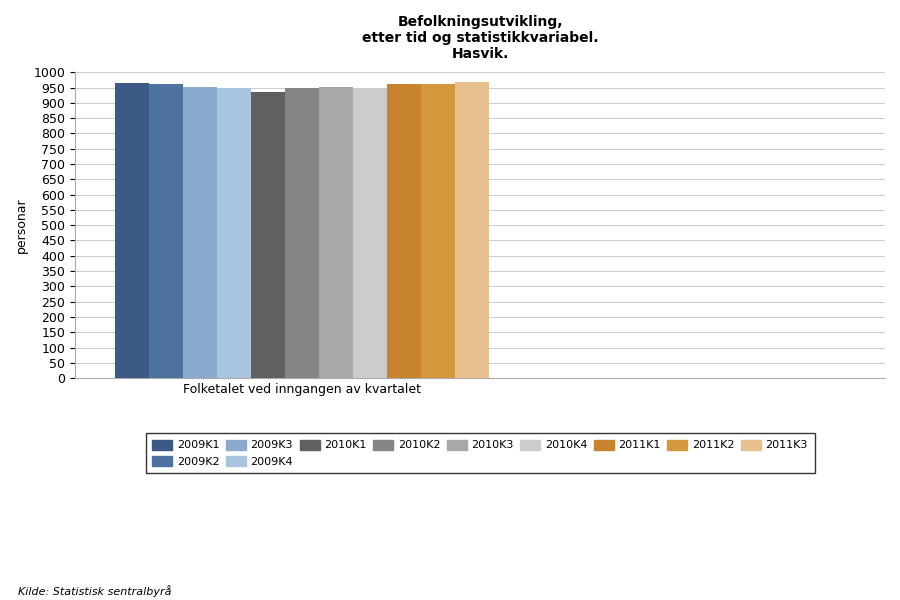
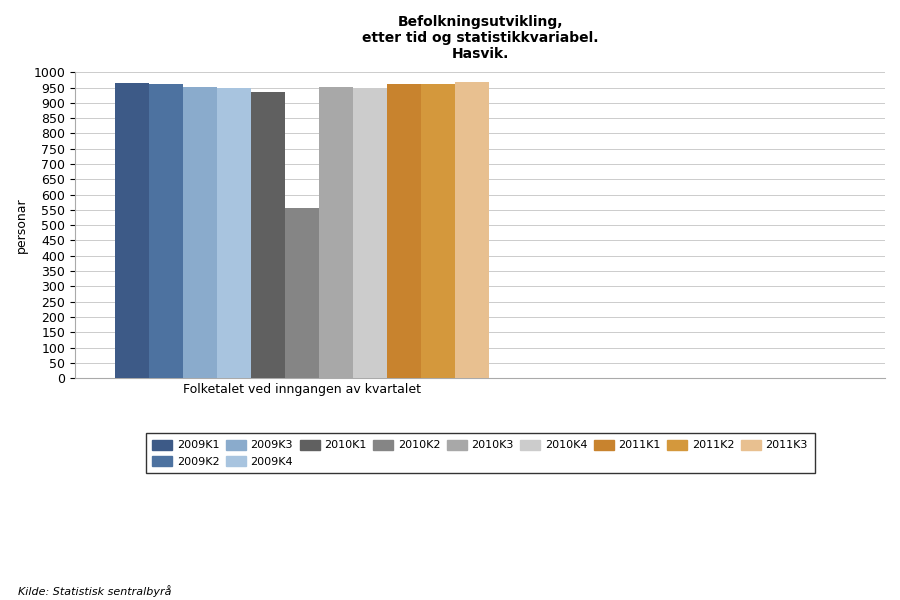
Folketalet ved inngangen av kvartalet: 948 -> 555
